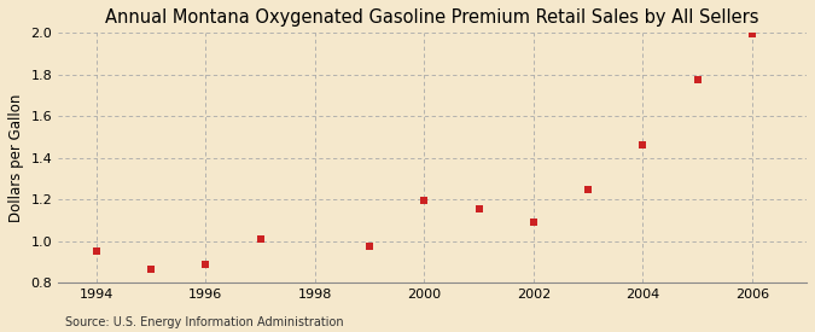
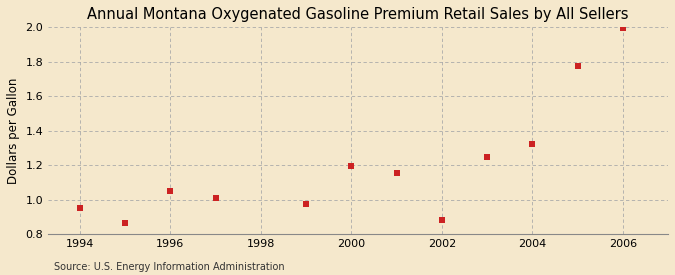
1996: 0.89 -> 1.05
2002: 1.09 -> 0.88
2004: 1.46 -> 1.32
